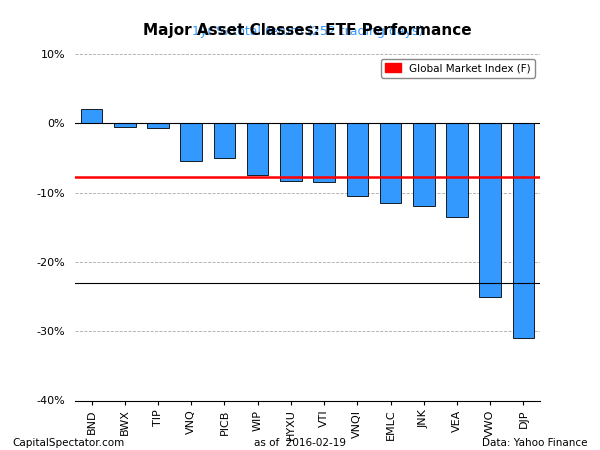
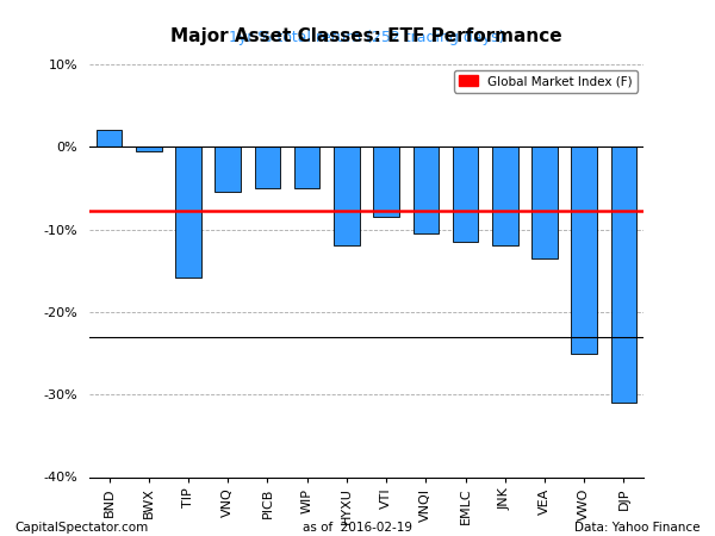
TIP: -0.7% -> -15.8%
WIP: -7.5% -> -5.0%
HYXU: -8.3% -> -12.0%
